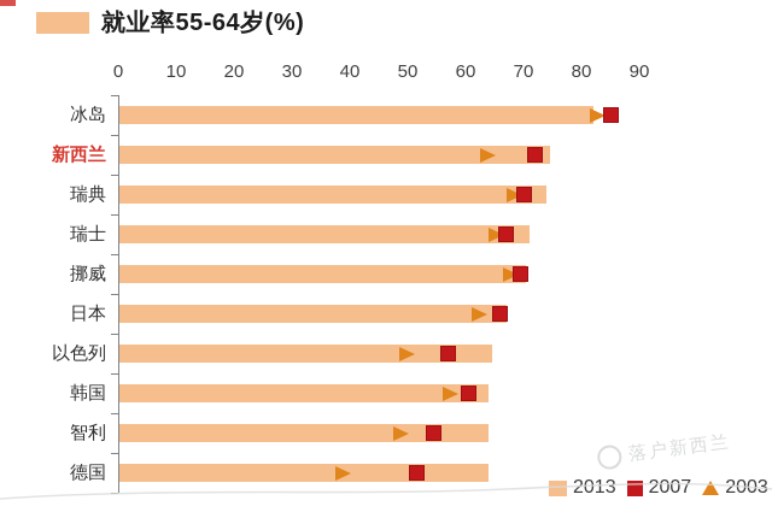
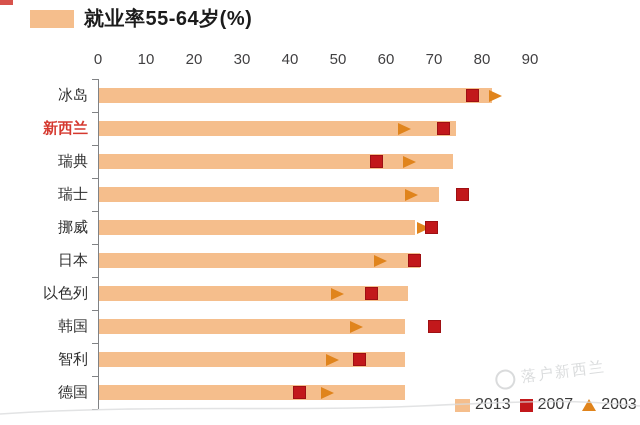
2007/冰岛: 85 -> 78
2007/瑞典: 70 -> 58
2003/瑞典: 68 -> 65
2007/瑞士: 67 -> 76
2013/挪威: 70 -> 66
2003/日本: 62 -> 59
2007/韩国: 60 -> 70
2003/韩国: 58 -> 54
2007/德国: 52 -> 42
2003/德国: 39 -> 48
